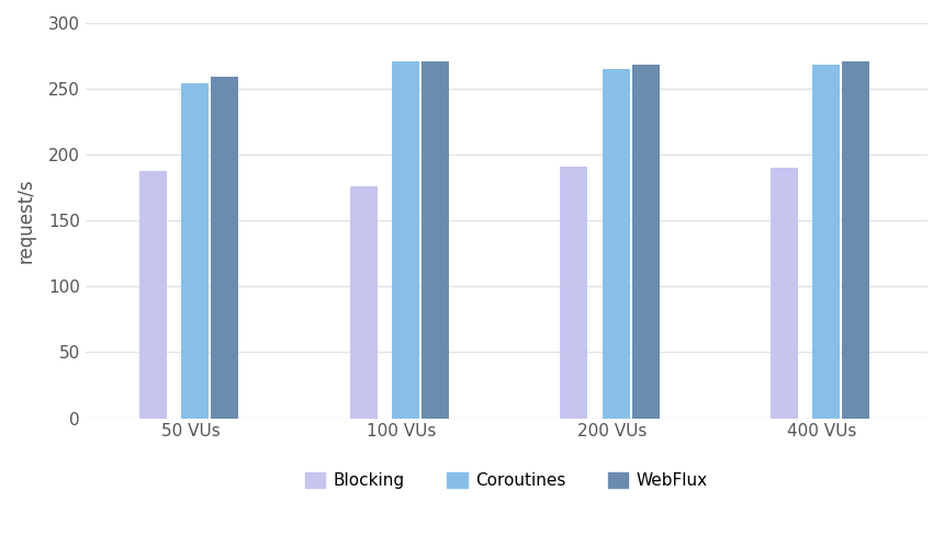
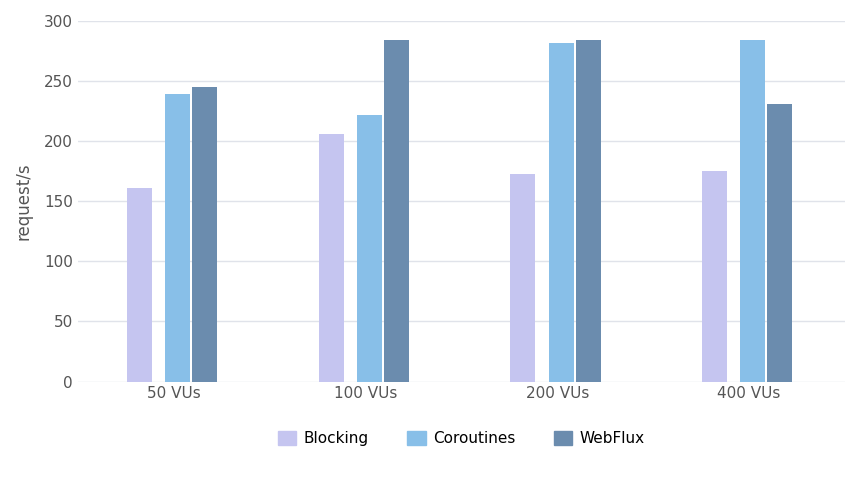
Blocking/50 VUs: 188 -> 161
Coroutines/50 VUs: 254 -> 239
WebFlux/50 VUs: 259 -> 245
Blocking/100 VUs: 176 -> 206
Coroutines/100 VUs: 271 -> 222
WebFlux/100 VUs: 271 -> 284
Blocking/200 VUs: 191 -> 173
Coroutines/200 VUs: 265 -> 282
WebFlux/200 VUs: 268 -> 284
Blocking/400 VUs: 190 -> 175
Coroutines/400 VUs: 268 -> 284
WebFlux/400 VUs: 271 -> 231
